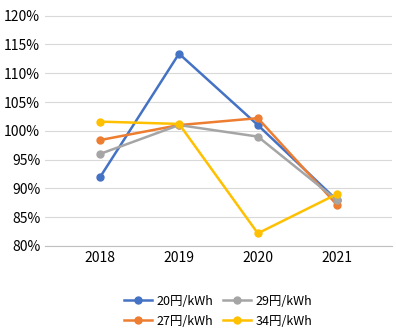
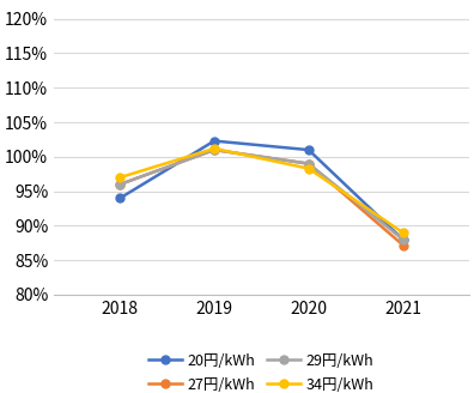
20円/kWh/2018: 92.0% -> 94.0%
27円/kWh/2018: 98.4% -> 96.0%
34円/kWh/2018: 101.6% -> 97.0%
20円/kWh/2019: 113.4% -> 102.3%
27円/kWh/2020: 102.2% -> 99.0%
34円/kWh/2020: 82.2% -> 98.3%
